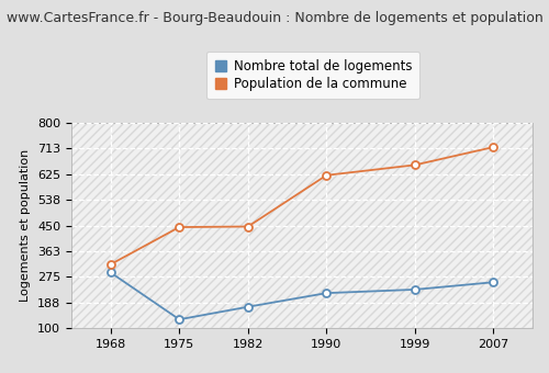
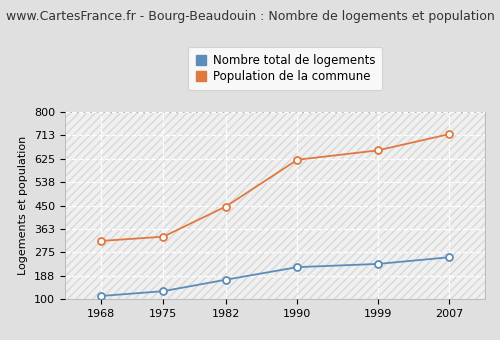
Nombre total de logements/1968: 290 -> 112
Population de la commune/1975: 445 -> 334
